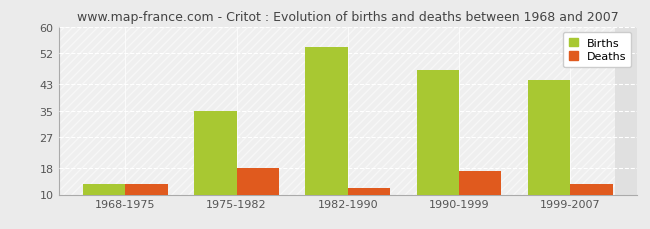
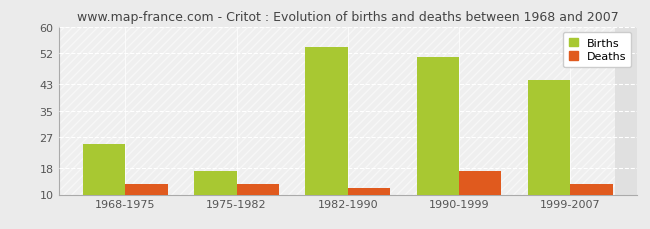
Births/1968-1975: 13 -> 25
Births/1975-1982: 35 -> 17
Deaths/1975-1982: 18 -> 13
Births/1990-1999: 47 -> 51
